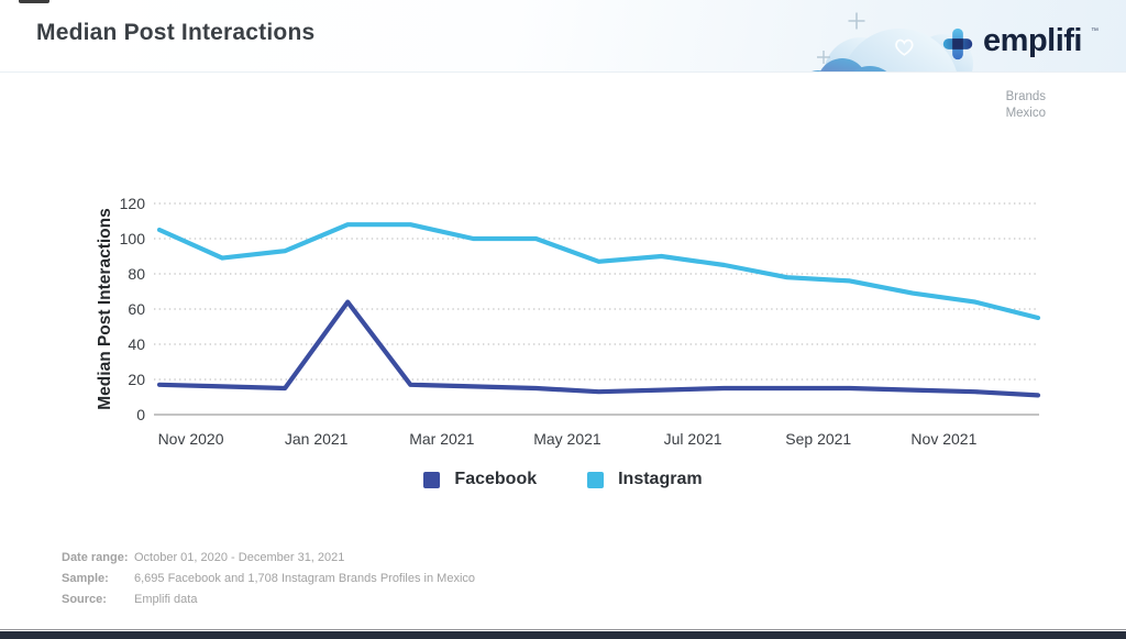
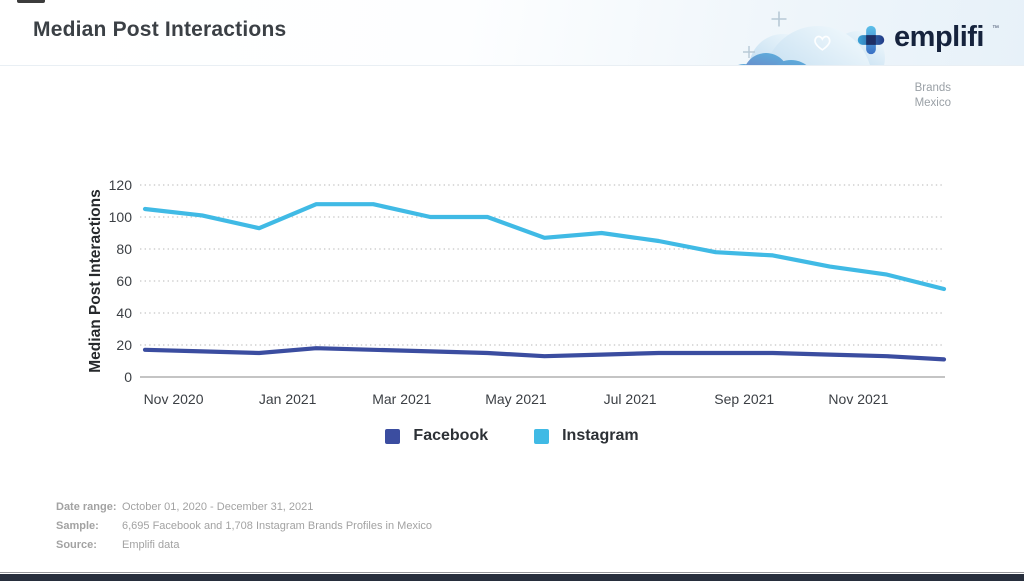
Instagram/Nov 2020: 89 -> 101
Facebook/Jan 2021: 64 -> 18
